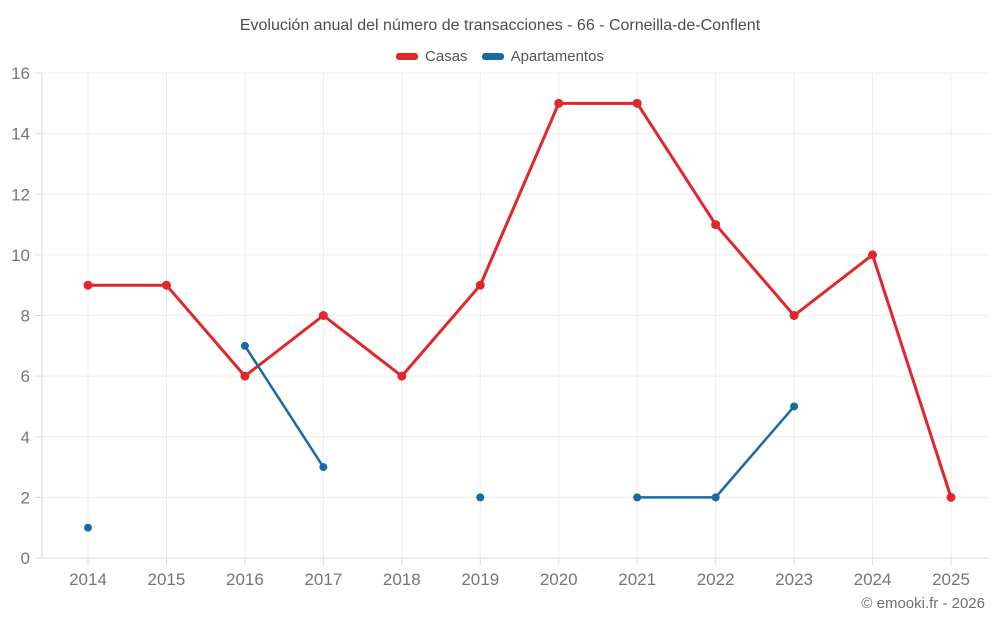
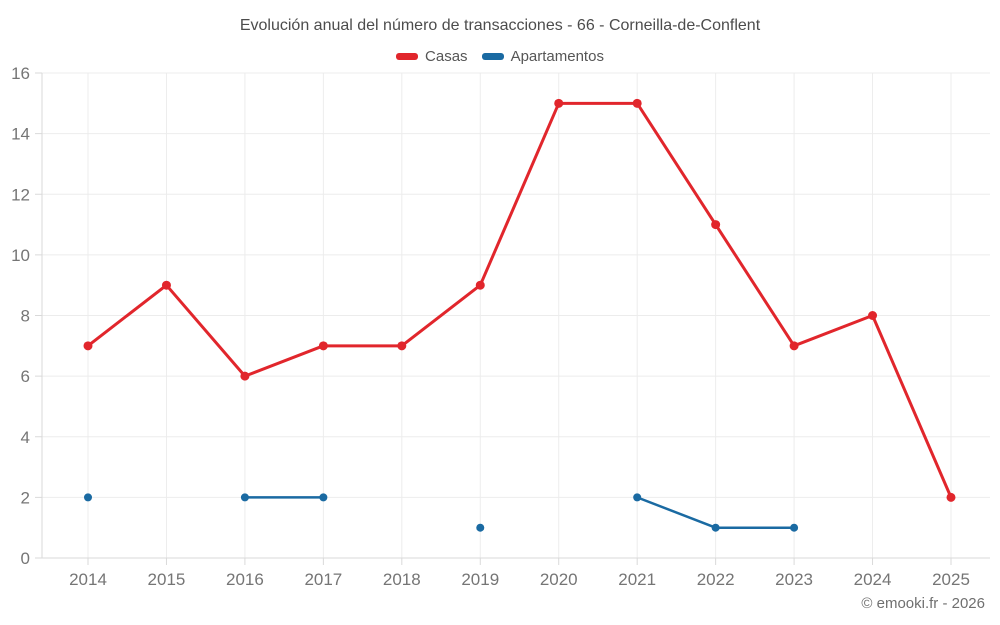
Casas/2014: 9 -> 7
Apartamentos/2014: 1 -> 2
Apartamentos/2016: 7 -> 2
Casas/2017: 8 -> 7
Apartamentos/2017: 3 -> 2
Casas/2018: 6 -> 7
Apartamentos/2019: 2 -> 1
Apartamentos/2022: 2 -> 1
Casas/2023: 8 -> 7
Apartamentos/2023: 5 -> 1
Casas/2024: 10 -> 8
